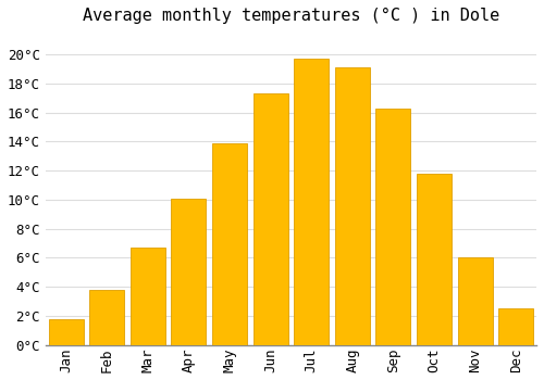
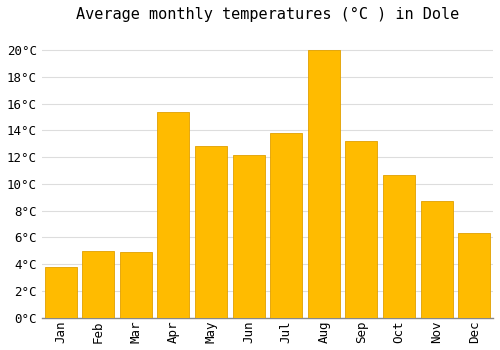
Jan: 1.8°C -> 3.8°C
Feb: 3.8°C -> 5.0°C
Mar: 6.7°C -> 4.9°C
Apr: 10.1°C -> 15.4°C
May: 13.9°C -> 12.8°C
Jun: 17.3°C -> 12.2°C
Jul: 19.7°C -> 13.8°C
Aug: 19.1°C -> 20.0°C
Sep: 16.3°C -> 13.2°C
Oct: 11.8°C -> 10.7°C
Nov: 6.0°C -> 8.7°C
Dec: 2.5°C -> 6.3°C
